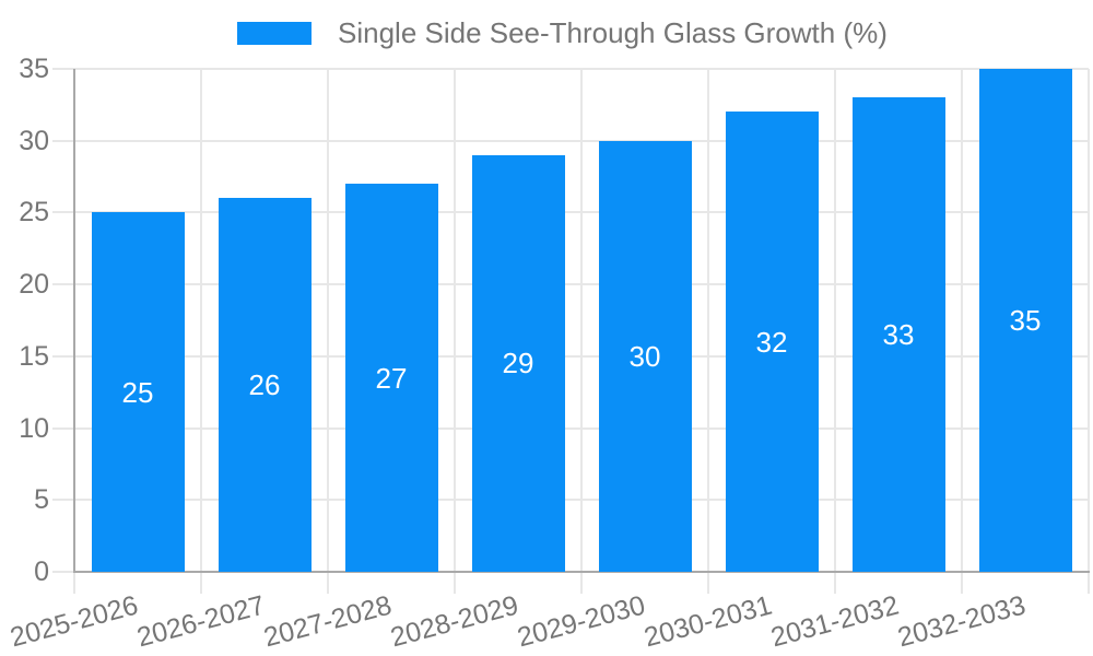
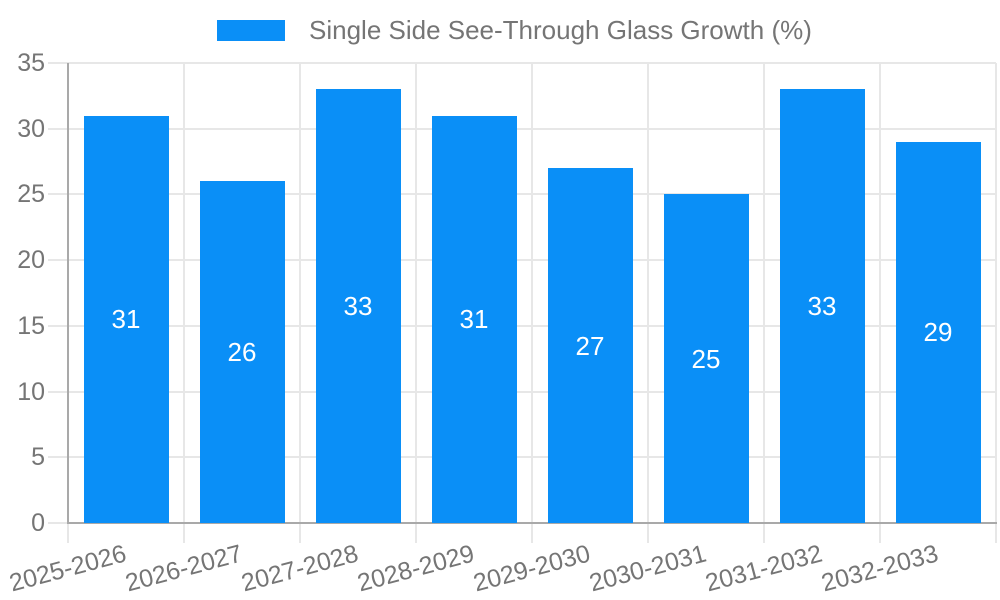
2025-2026: 25 -> 31
2027-2028: 27 -> 33
2028-2029: 29 -> 31
2029-2030: 30 -> 27
2030-2031: 32 -> 25
2032-2033: 35 -> 29
